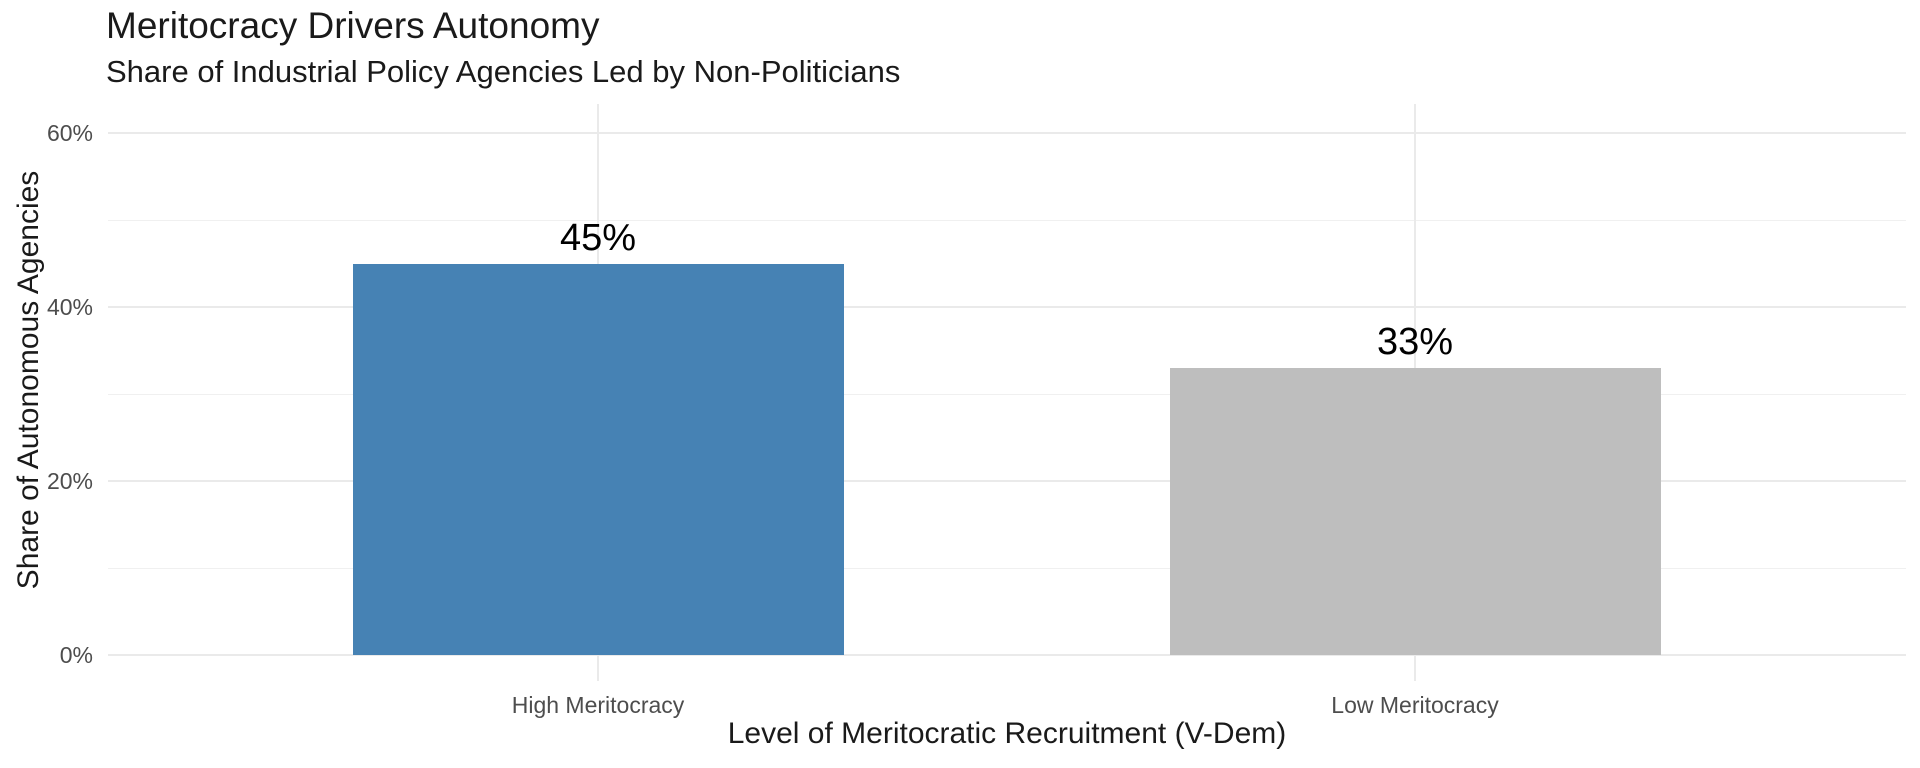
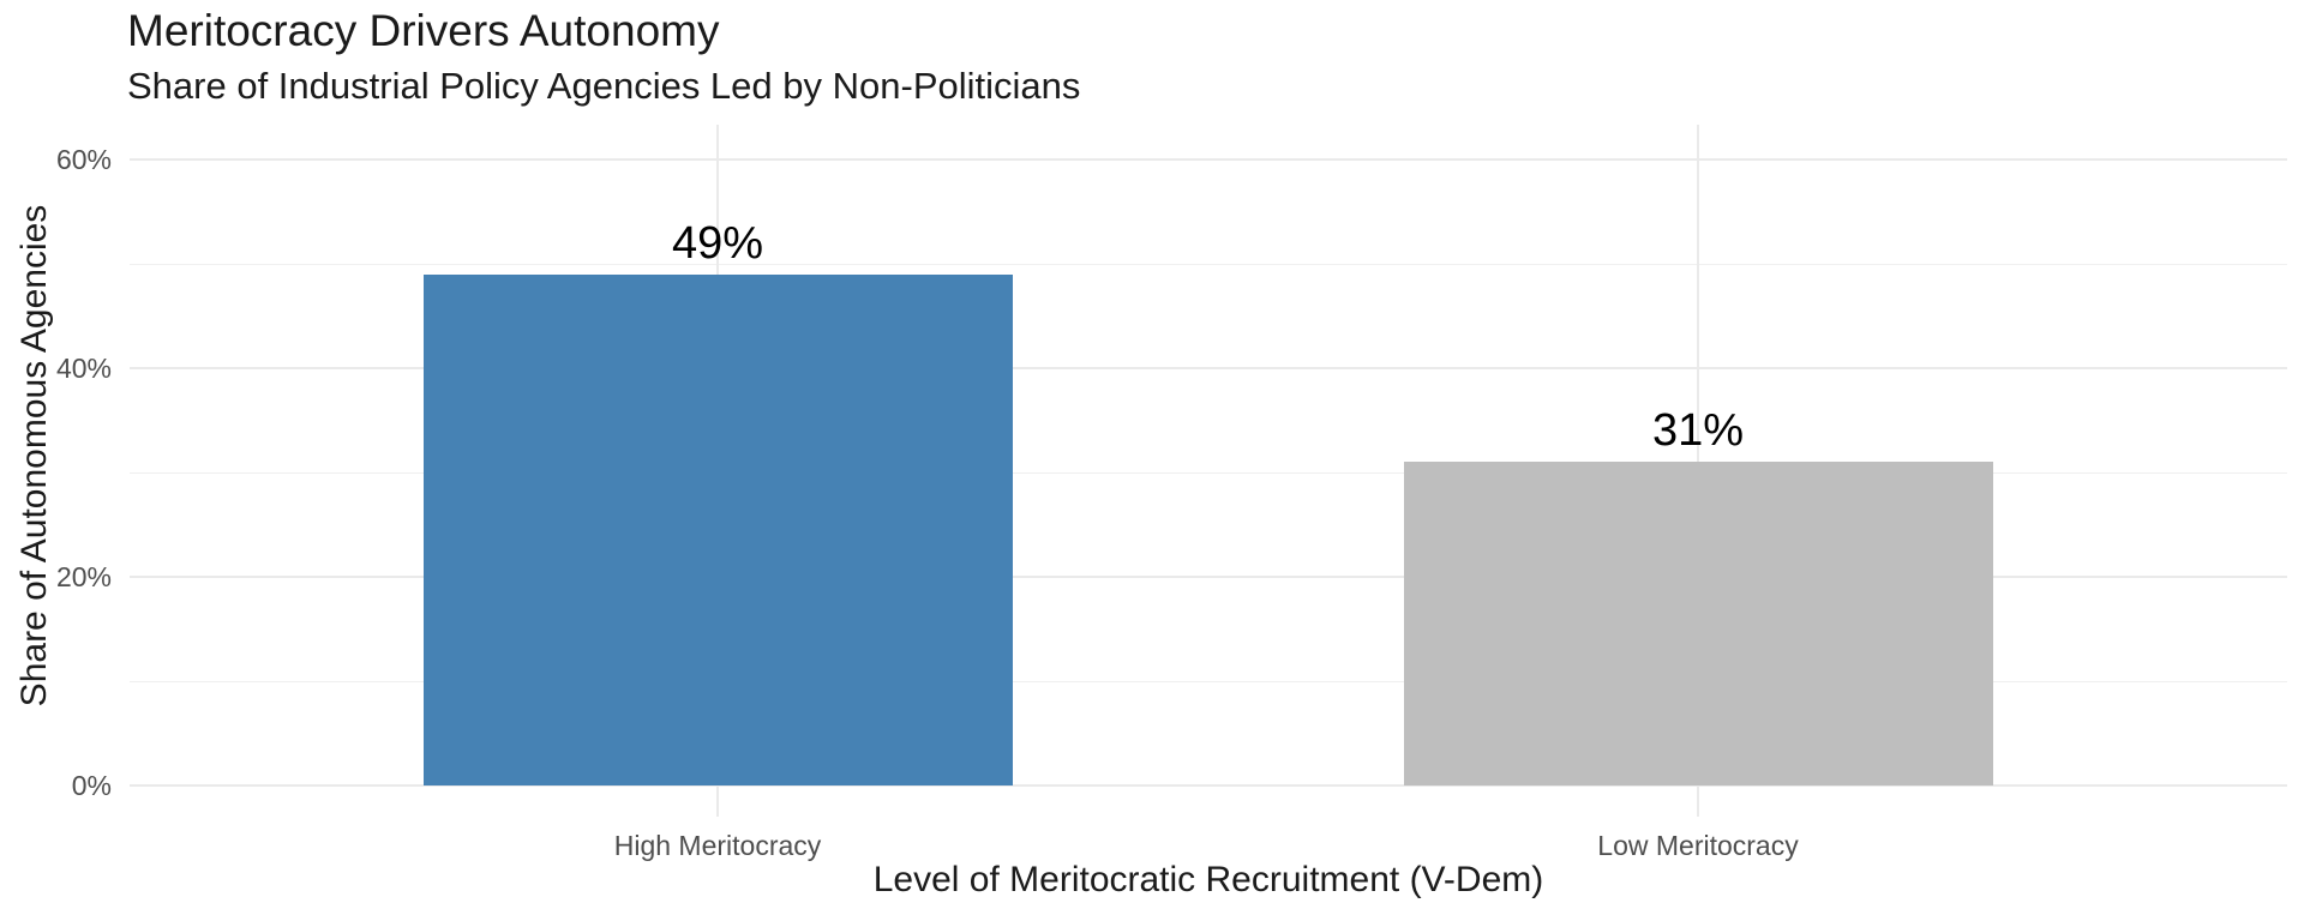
High Meritocracy: 45% -> 49%
Low Meritocracy: 33% -> 31%
